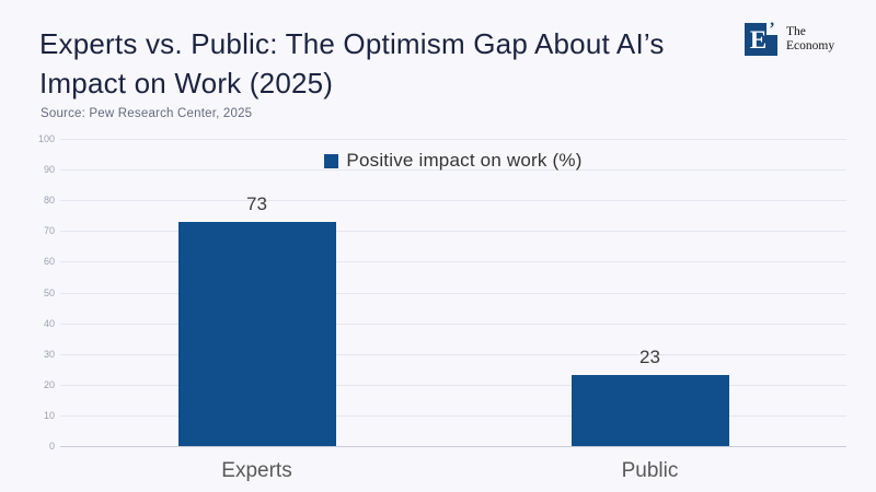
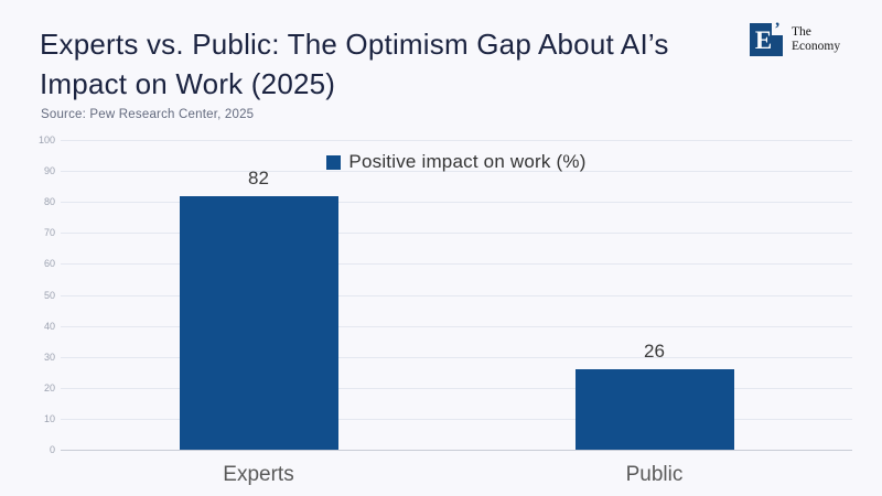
Experts: 73 -> 82
Public: 23 -> 26
